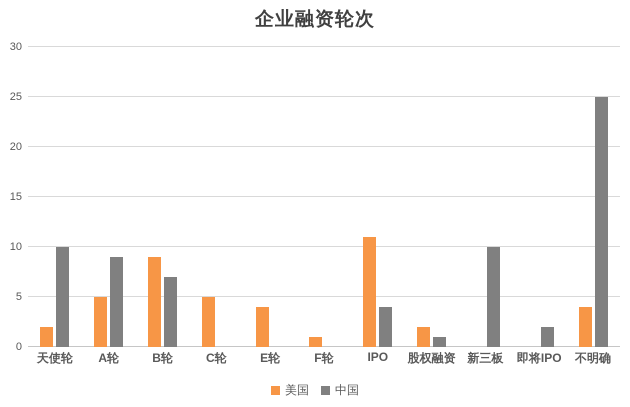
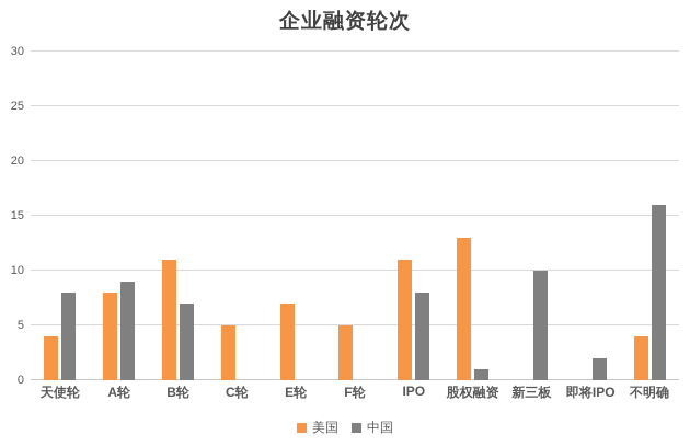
美国/天使轮: 2 -> 4
中国/天使轮: 10 -> 8
美国/A轮: 5 -> 8
美国/B轮: 9 -> 11
美国/E轮: 4 -> 7
美国/F轮: 1 -> 5
中国/IPO: 4 -> 8
美国/股权融资: 2 -> 13
中国/不明确: 25 -> 16
